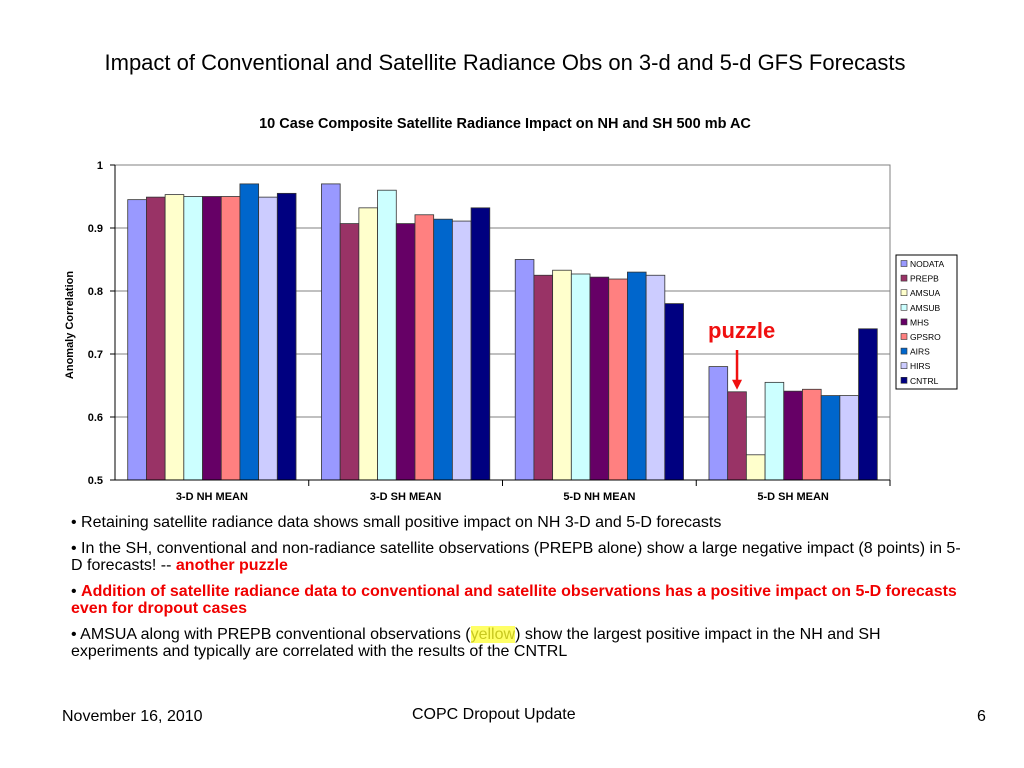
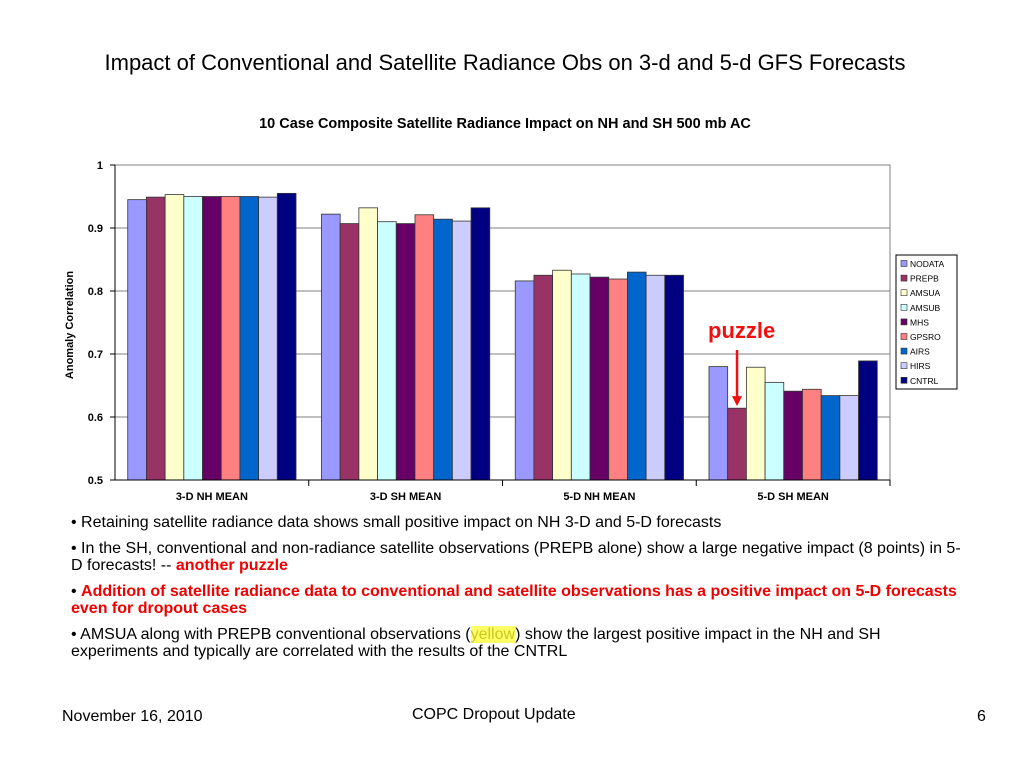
AIRS/3-D NH MEAN: 0.97 -> 0.95
NODATA/3-D SH MEAN: 0.97 -> 0.92
AMSUB/3-D SH MEAN: 0.96 -> 0.91
NODATA/5-D NH MEAN: 0.85 -> 0.82
CNTRL/5-D NH MEAN: 0.78 -> 0.82
PREPB/5-D SH MEAN: 0.64 -> 0.61
AMSUA/5-D SH MEAN: 0.54 -> 0.68
CNTRL/5-D SH MEAN: 0.74 -> 0.69
